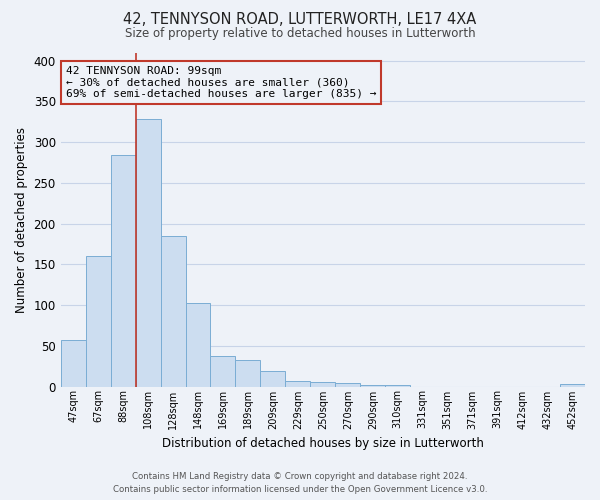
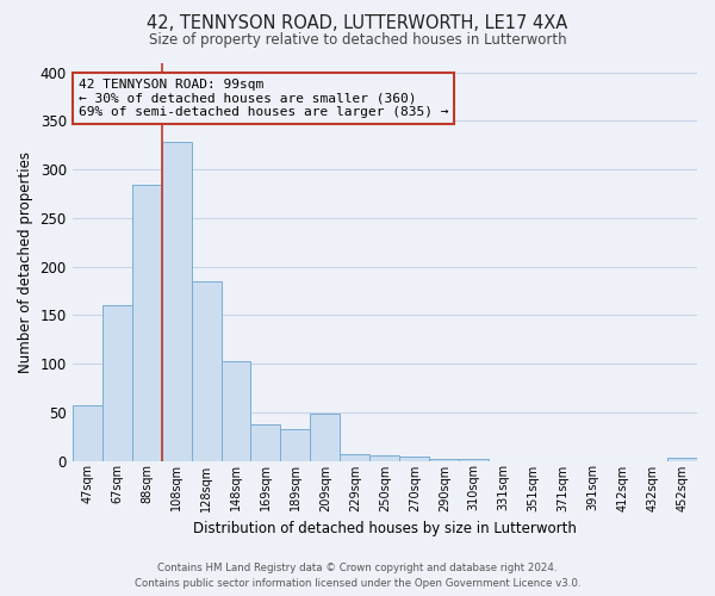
209sqm: 19 -> 48
